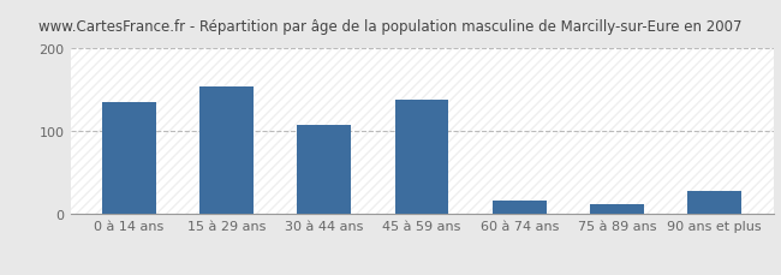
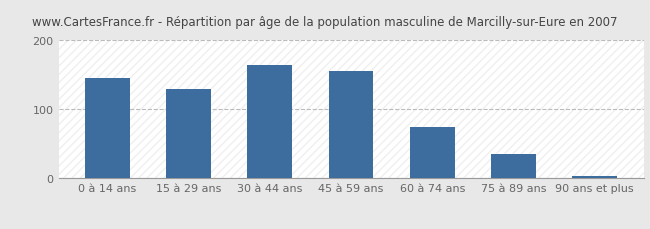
0 à 14 ans: 136 -> 145
15 à 29 ans: 154 -> 130
30 à 44 ans: 108 -> 165
45 à 59 ans: 138 -> 155
60 à 74 ans: 16 -> 75
75 à 89 ans: 12 -> 35
90 ans et plus: 28 -> 3
